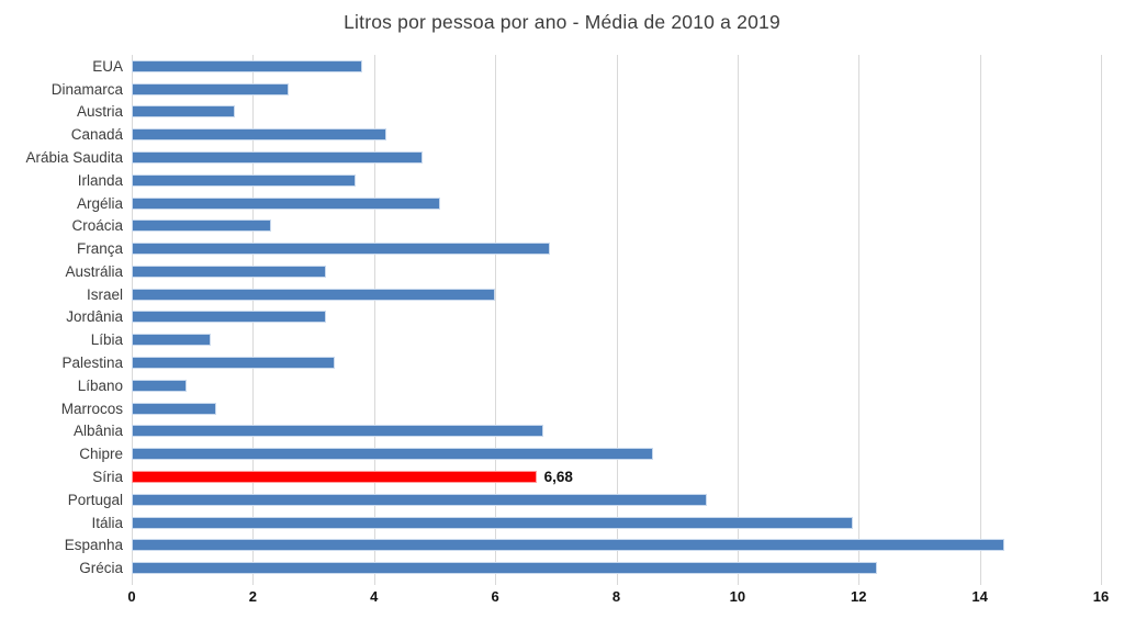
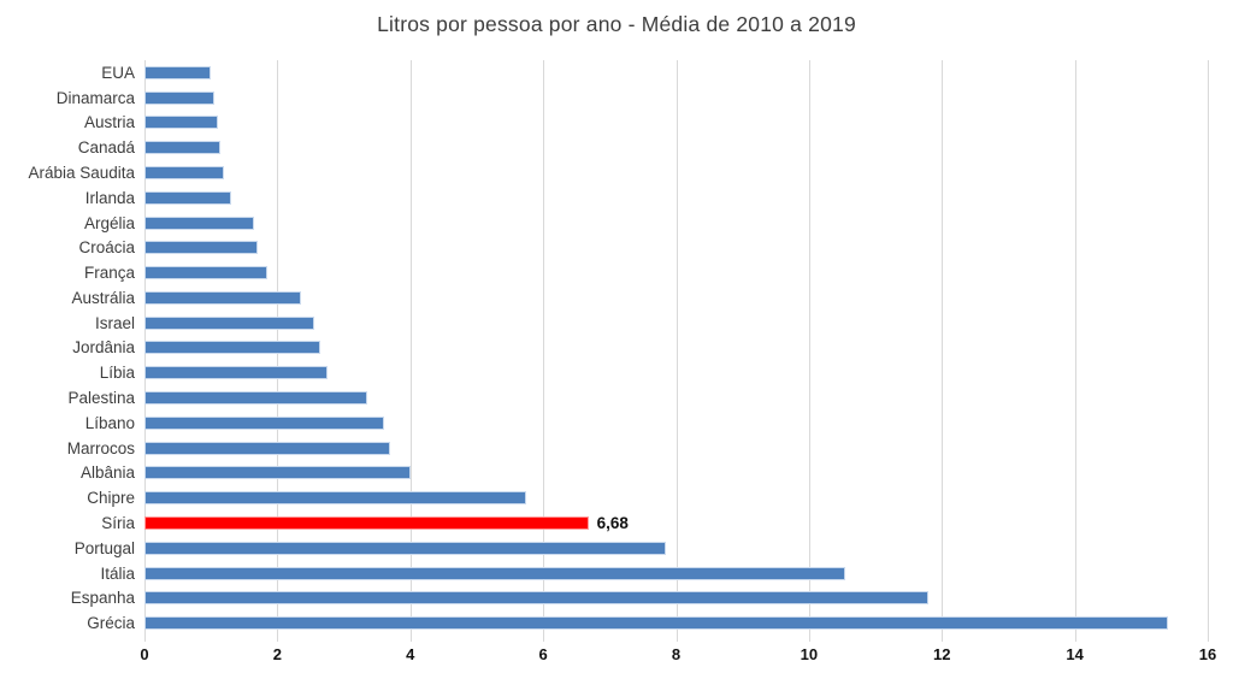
EUA: 3.8 -> 1.0
Dinamarca: 2.6 -> 1.1
Austria: 1.7 -> 1.1
Canadá: 4.2 -> 1.1
Arábia Saudita: 4.8 -> 1.2
Irlanda: 3.7 -> 1.3
Argélia: 5.1 -> 1.6
Croácia: 2.3 -> 1.7
França: 6.9 -> 1.9
Austrália: 3.2 -> 2.4
Israel: 6.0 -> 2.5
Jordânia: 3.2 -> 2.6
Líbia: 1.3 -> 2.8
Líbano: 0.9 -> 3.6
Marrocos: 1.4 -> 3.7
Albânia: 6.8 -> 4.0
Chipre: 8.6 -> 5.8
Portugal: 9.5 -> 7.8
Itália: 11.9 -> 10.6
Espanha: 14.4 -> 11.8
Grécia: 12.3 -> 15.4
